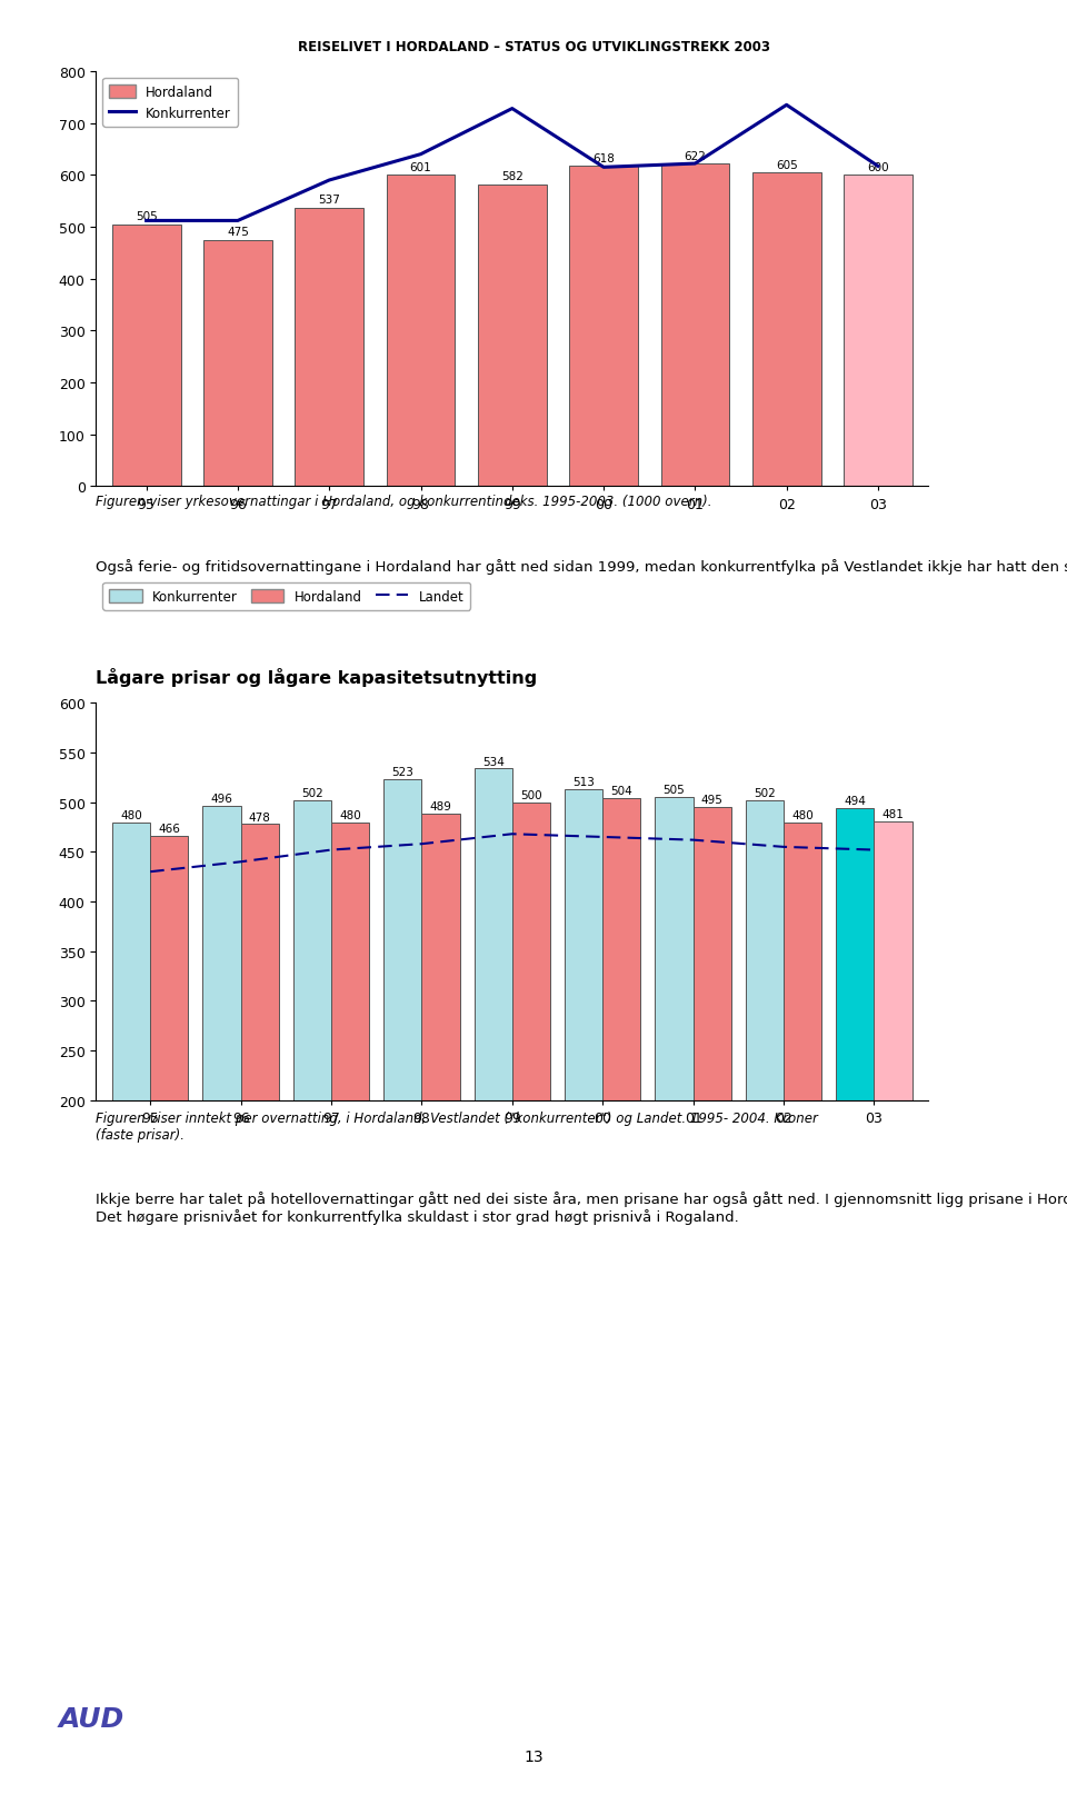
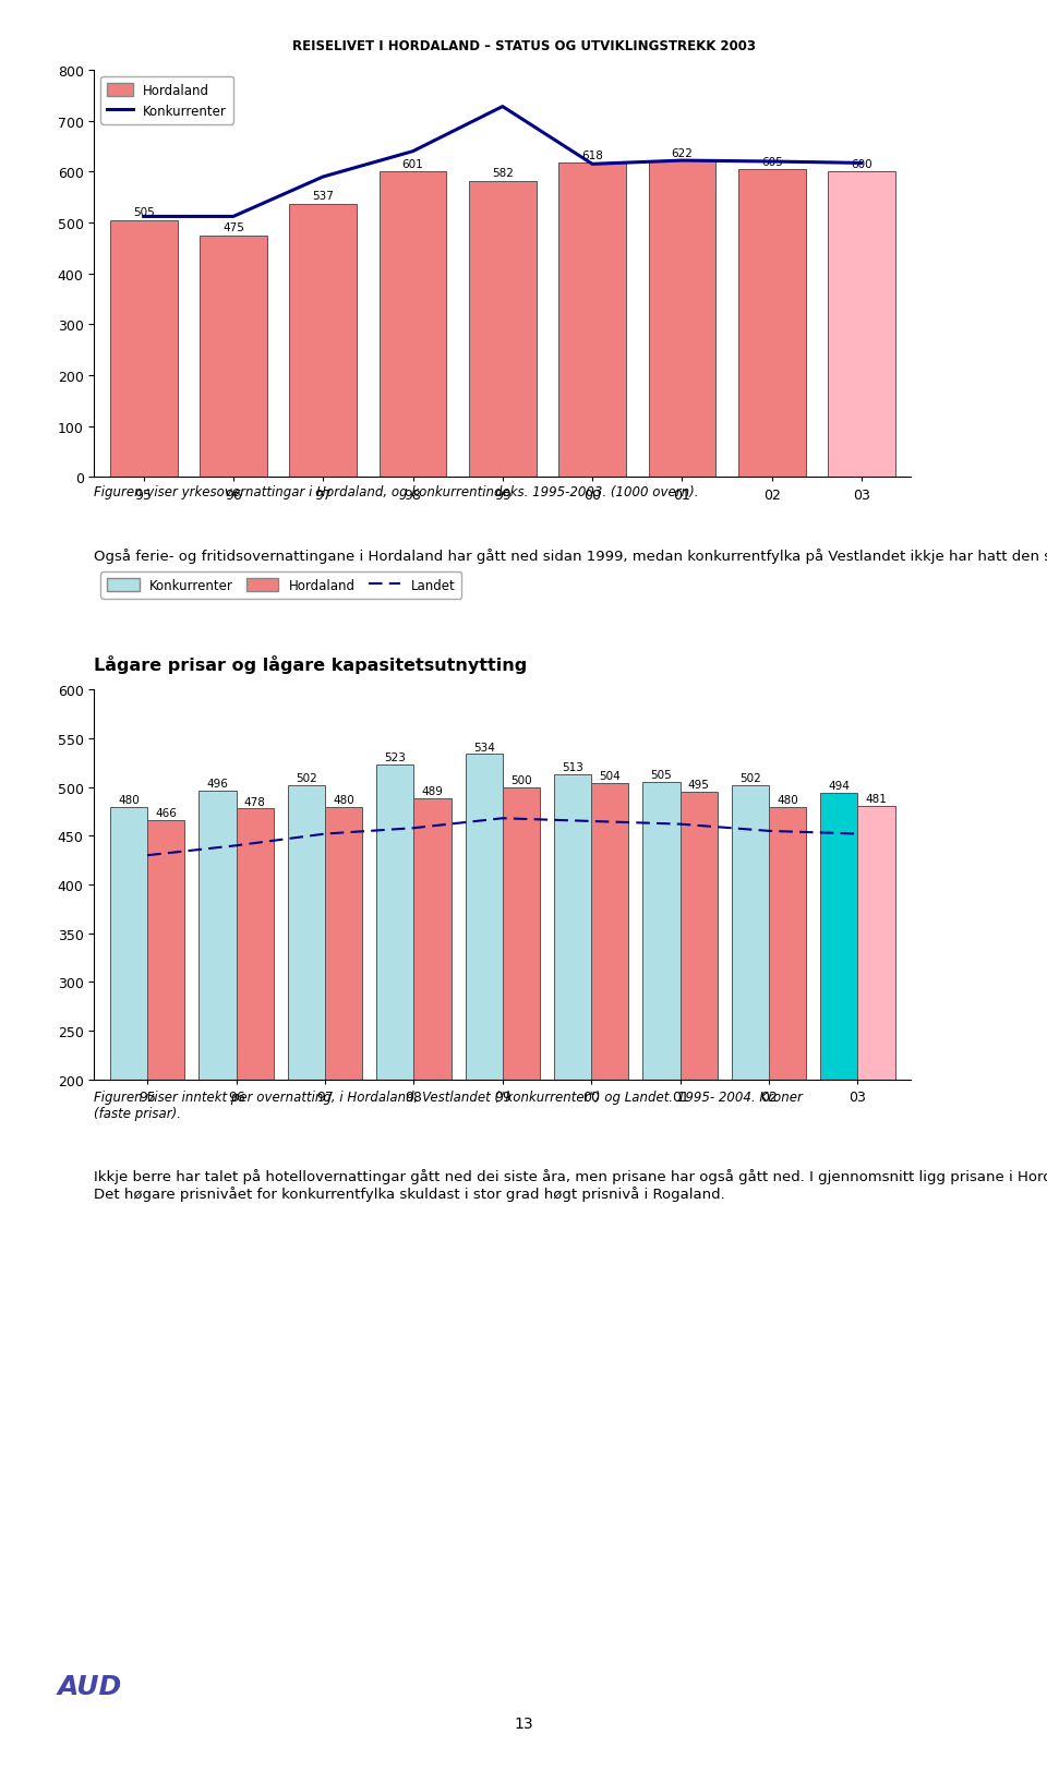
Konkurrenter/02: 735 -> 620
